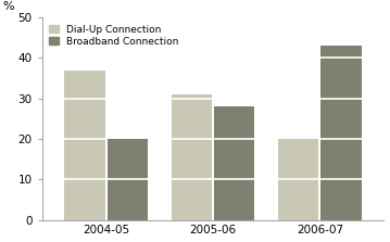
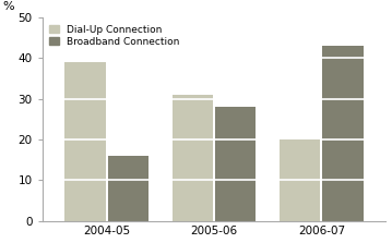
Dial-Up Connection/2004-05: 37 -> 39
Broadband Connection/2004-05: 20 -> 16
